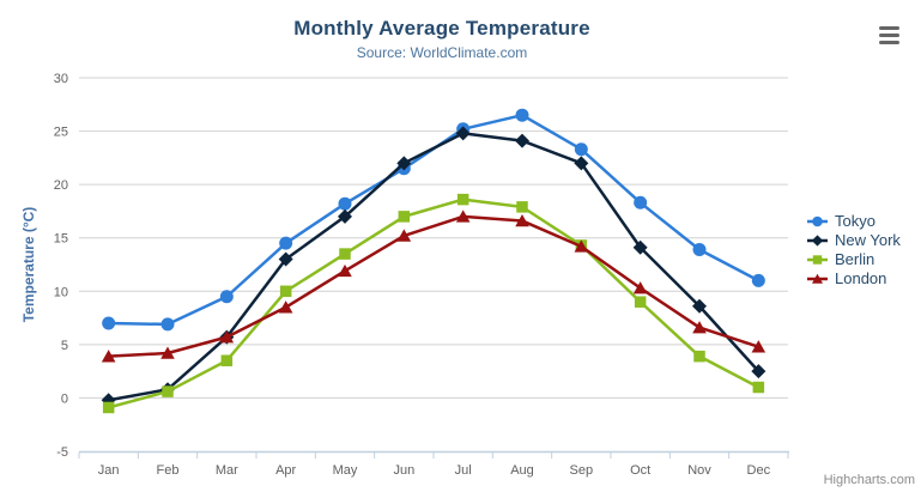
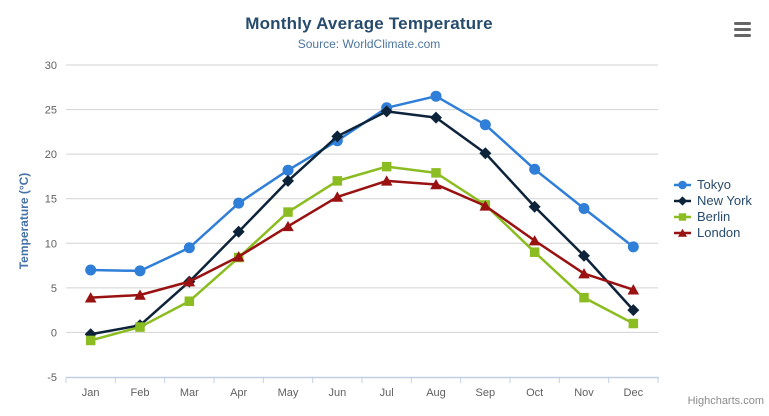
New York/Apr: 13 -> 11
Berlin/Apr: 10 -> 8
New York/Sep: 22 -> 20
Tokyo/Dec: 11 -> 10
